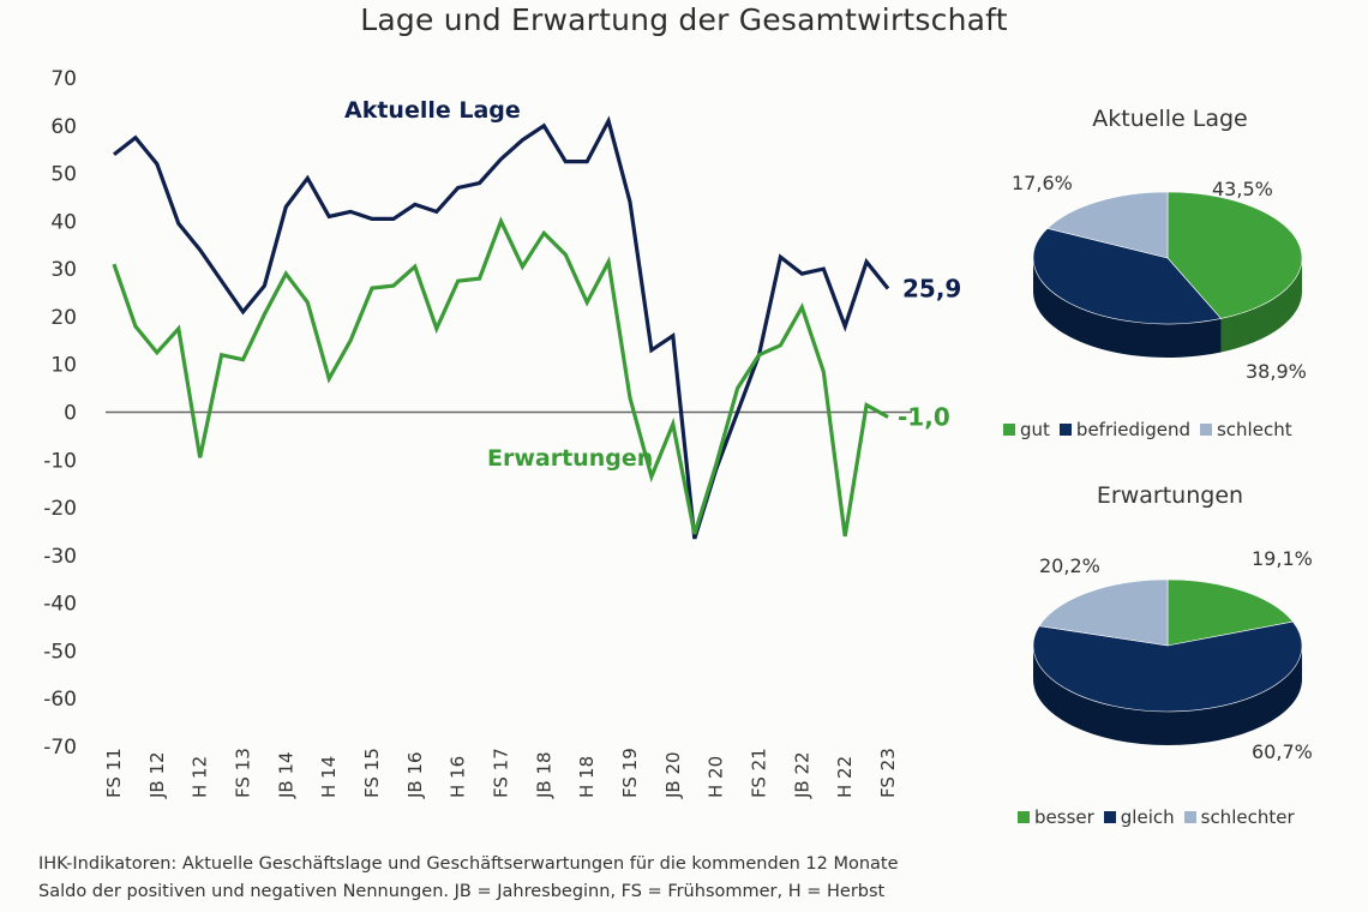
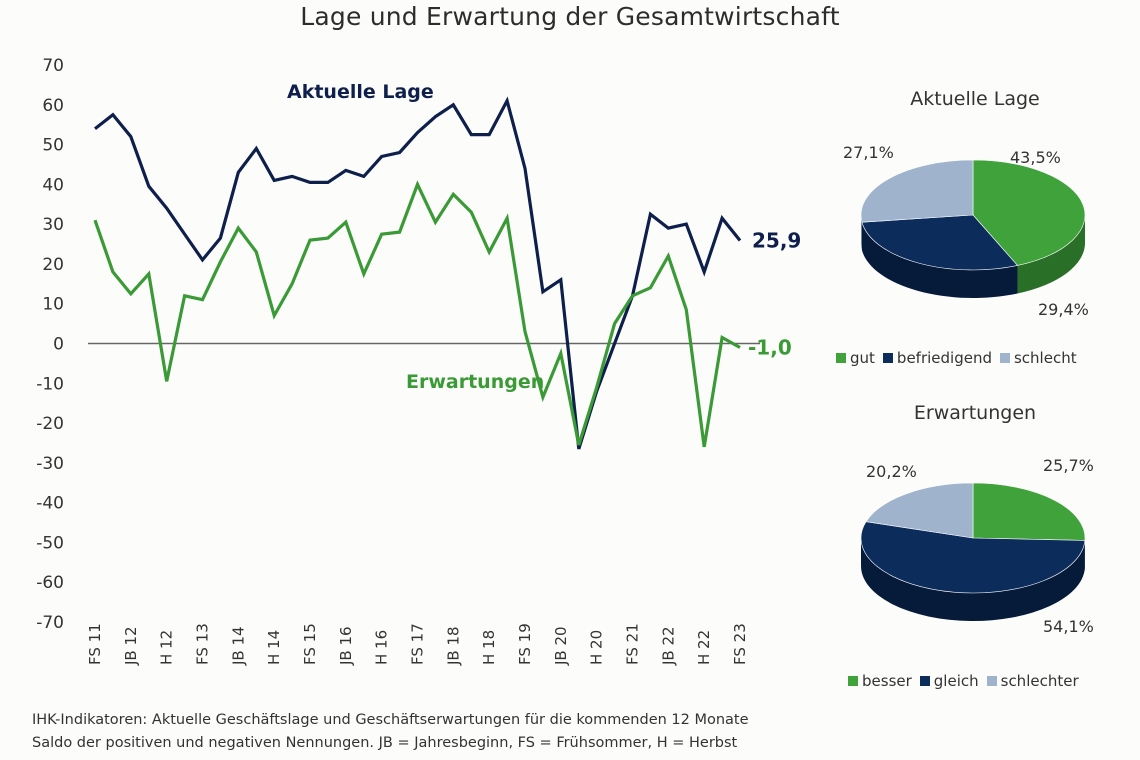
Aktuelle Lage/befriedigend: 38,9% -> 29,4%
Aktuelle Lage/schlecht: 17,6% -> 27,1%
Erwartungen/besser: 19,1% -> 25,7%
Erwartungen/gleich: 60,7% -> 54,1%
